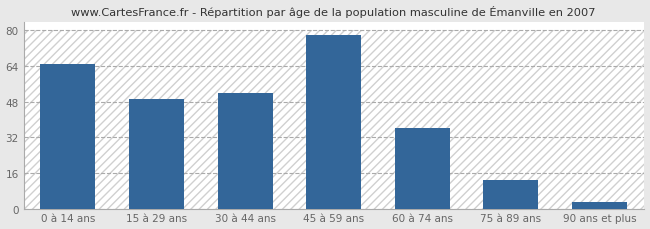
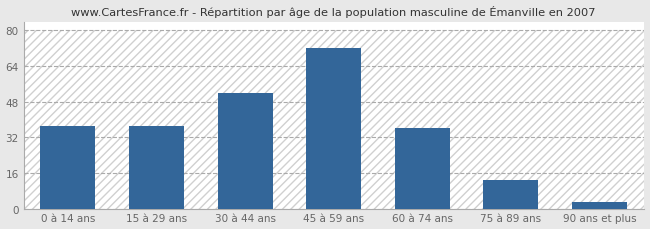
0 à 14 ans: 65 -> 37
15 à 29 ans: 49 -> 37
45 à 59 ans: 78 -> 72
